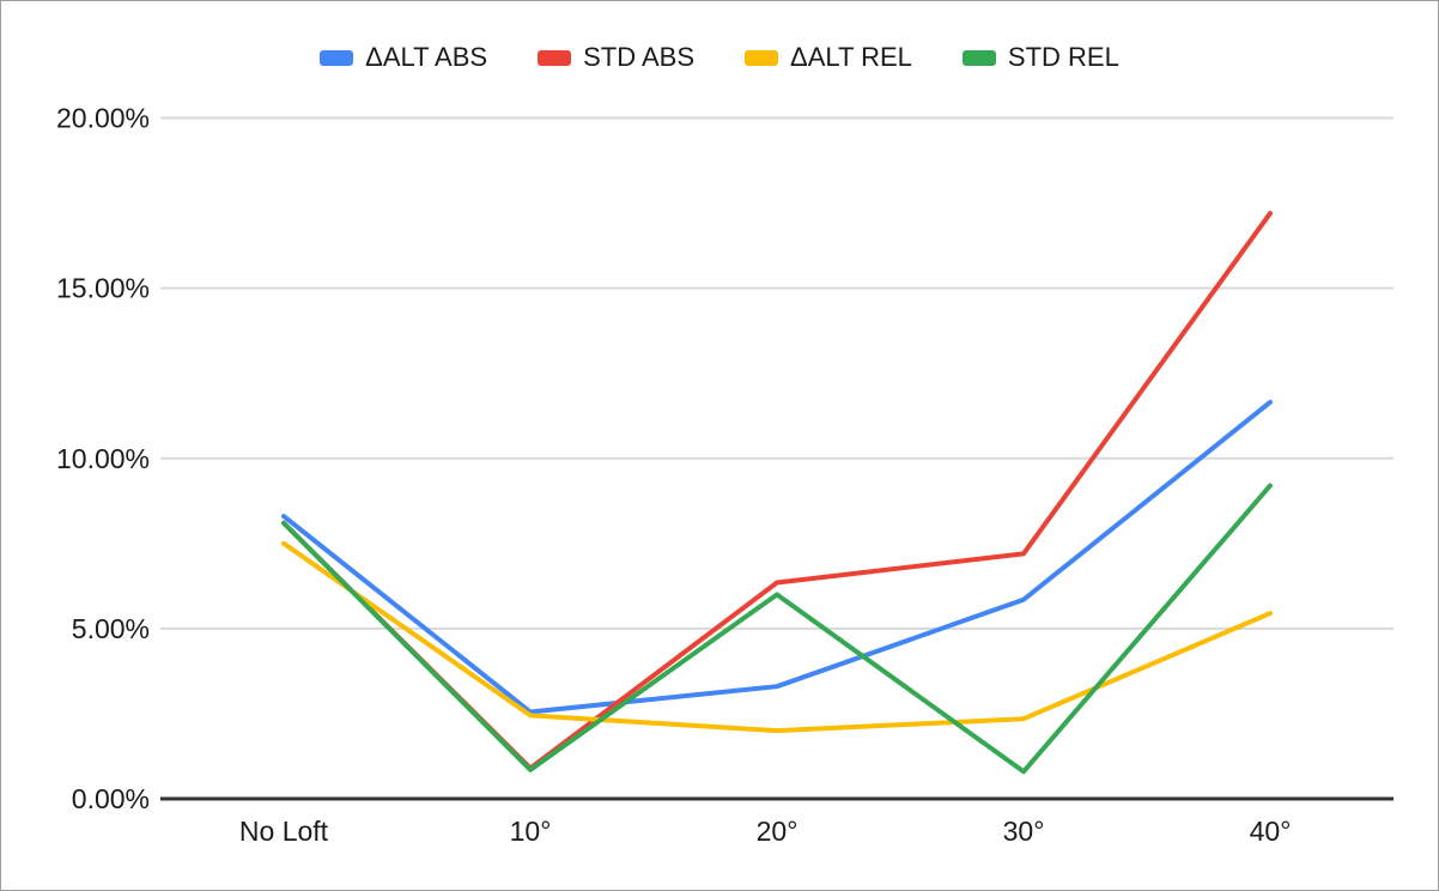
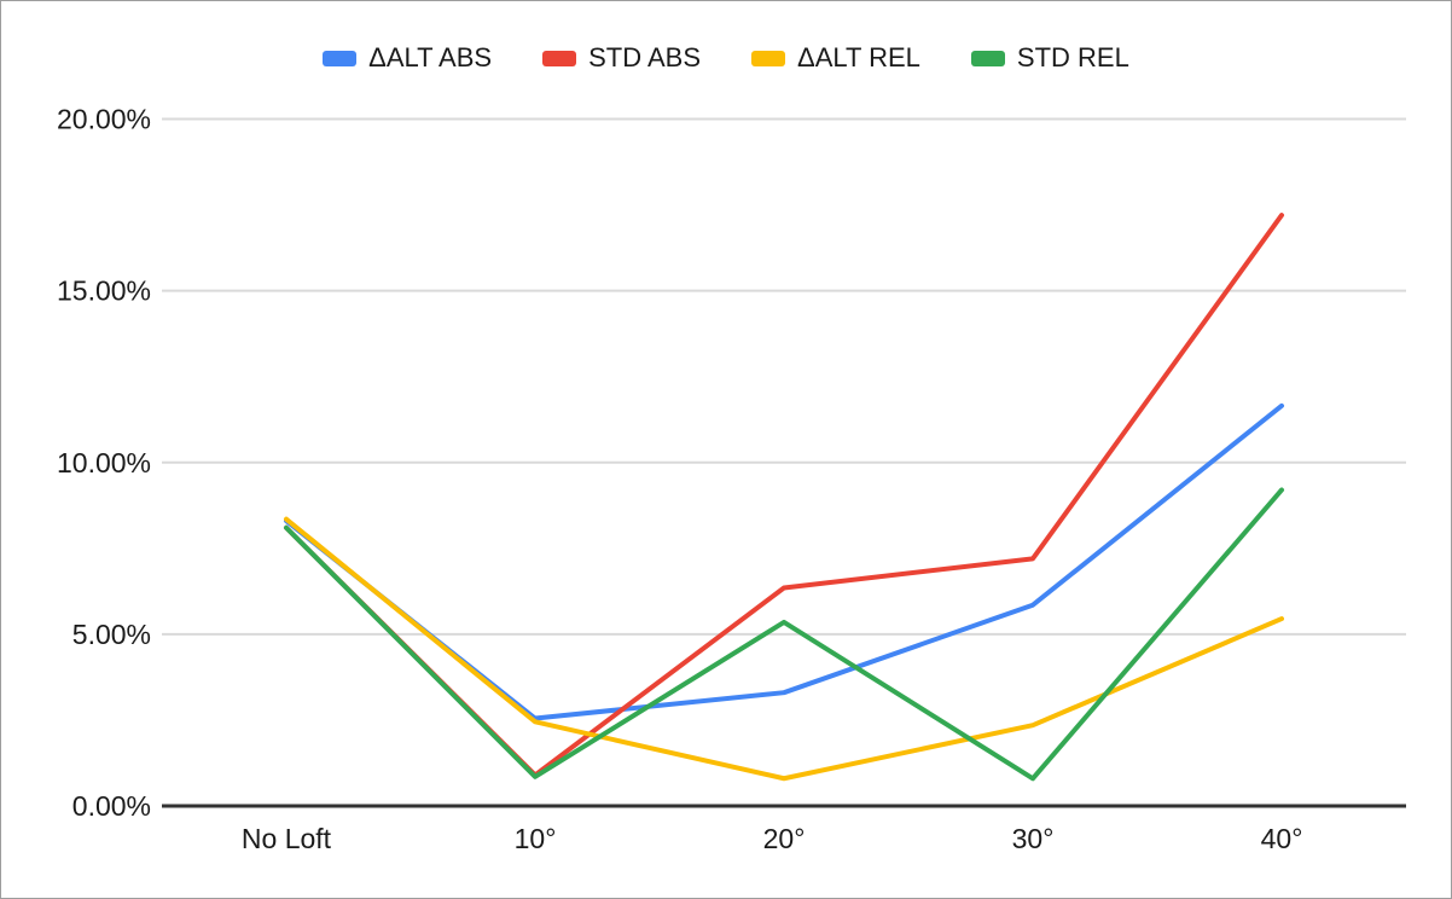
ΔALT REL/No Loft: 7.5% -> 8.3%
ΔALT REL/20°: 2.0% -> 0.8%
STD REL/20°: 6.0% -> 5.3%
